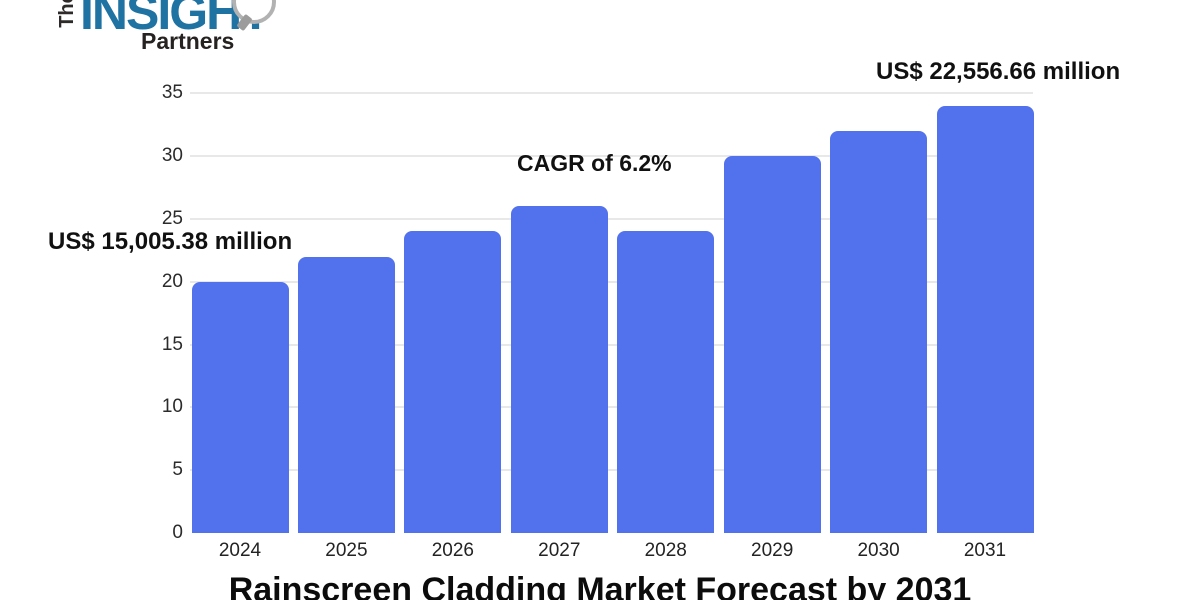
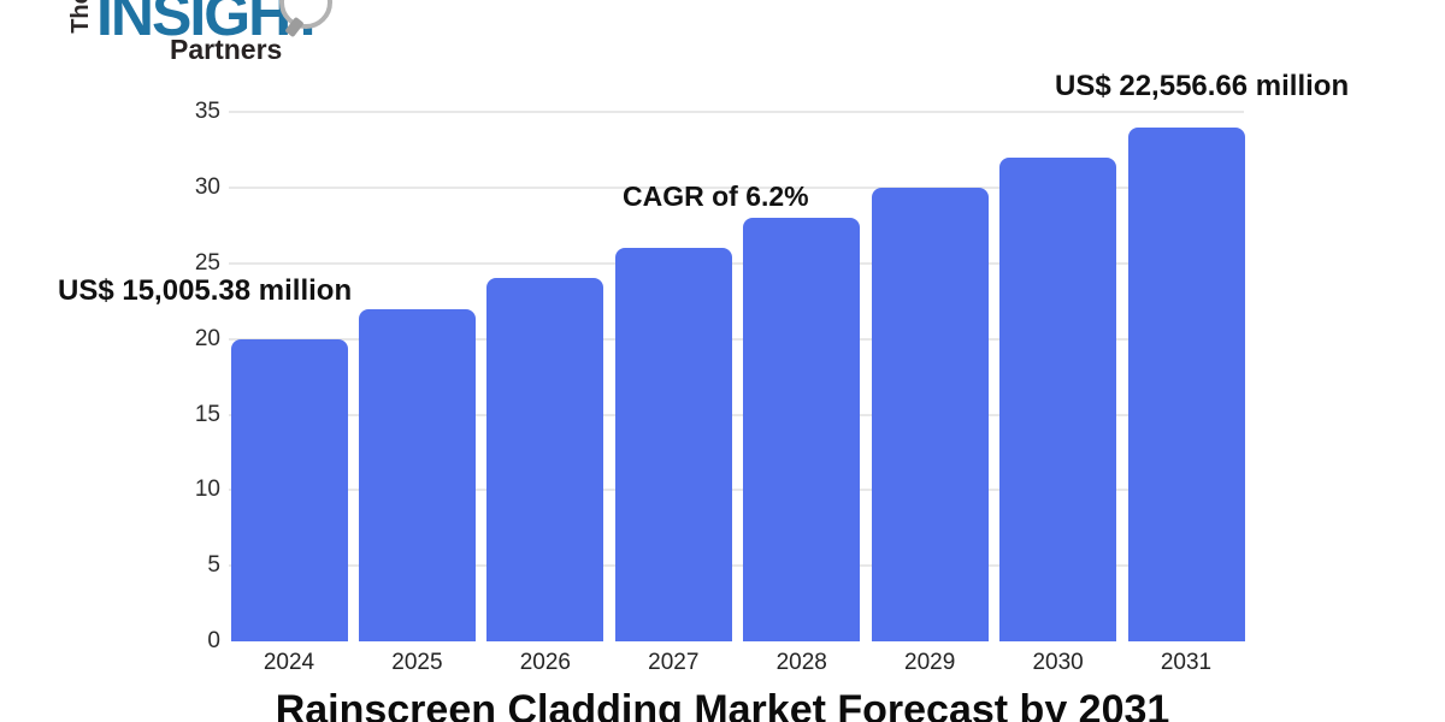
2028: 24 -> 28
